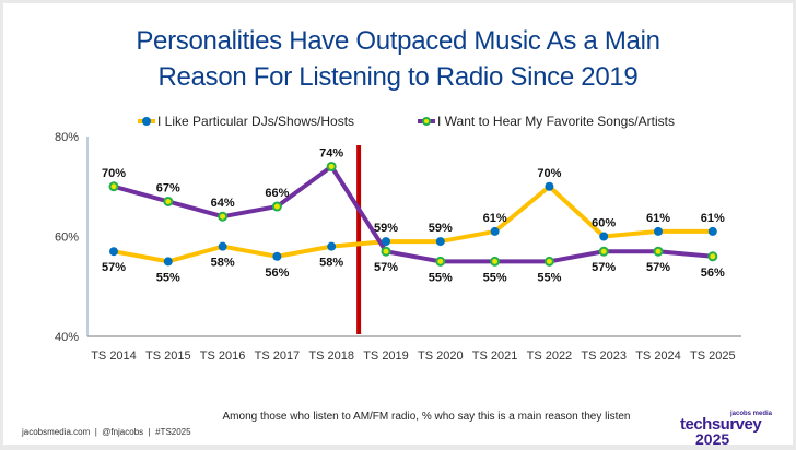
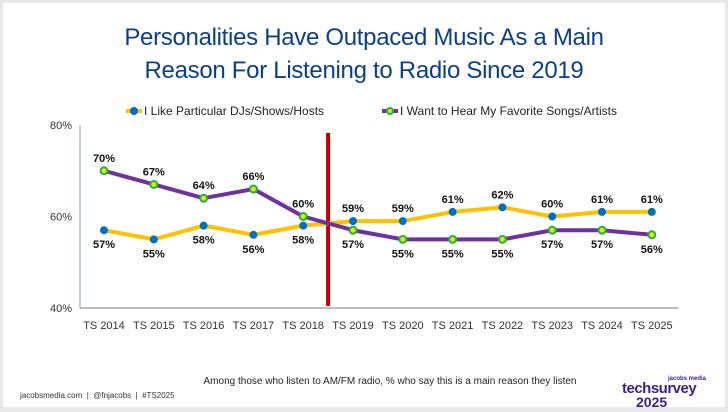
I Want to Hear My Favorite Songs/Artists/TS 2018: 74% -> 60%
I Like Particular DJs/Shows/Hosts/TS 2022: 70% -> 62%
